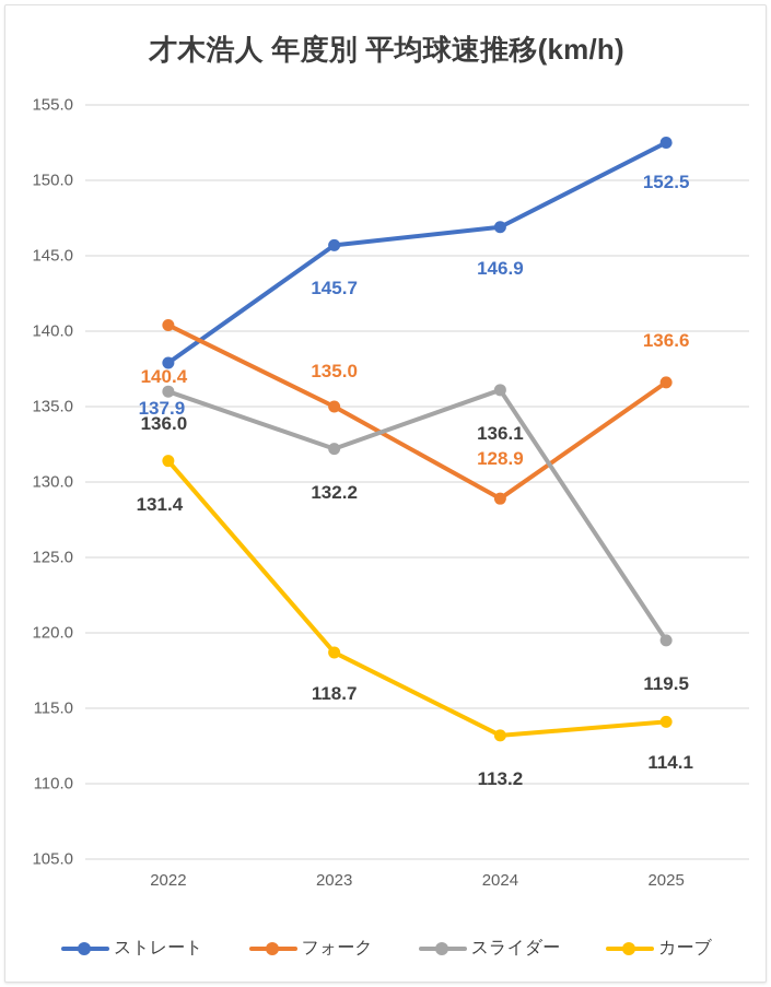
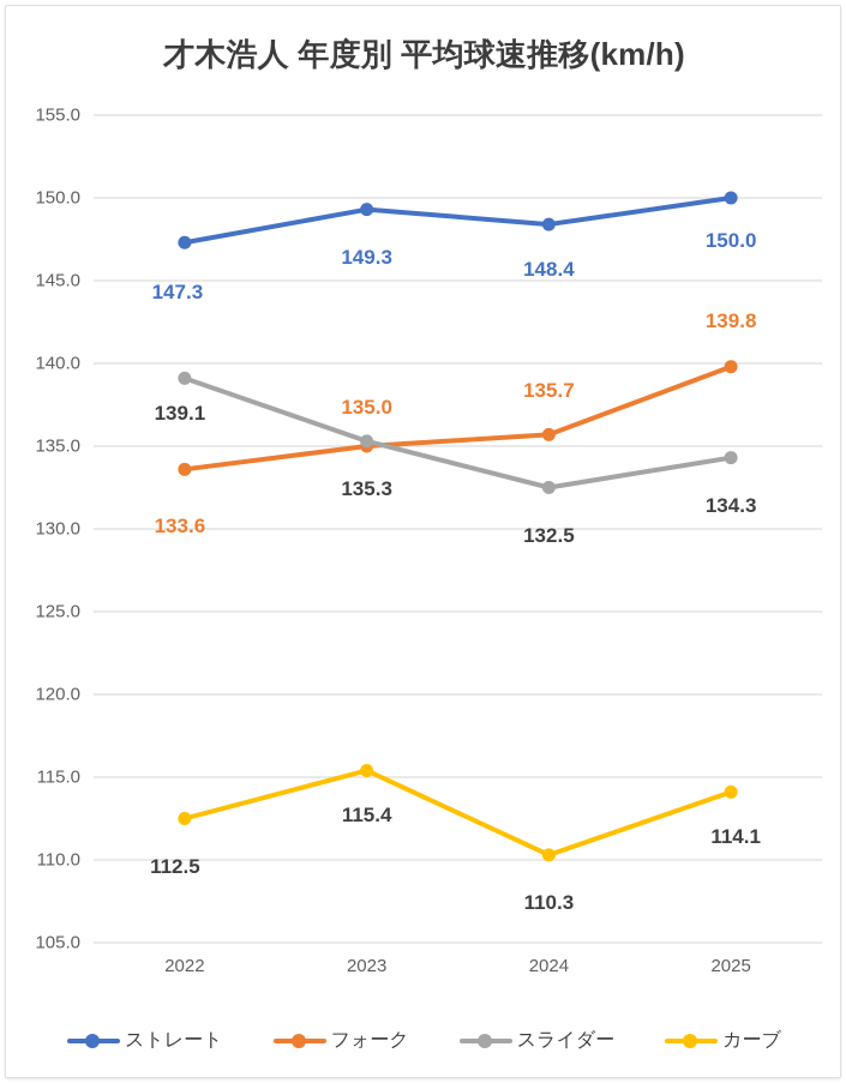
ストレート/2022: 137.9 -> 147.3
フォーク/2022: 140.4 -> 133.6
スライダー/2022: 136.0 -> 139.1
カーブ/2022: 131.4 -> 112.5
ストレート/2023: 145.7 -> 149.3
スライダー/2023: 132.2 -> 135.3
カーブ/2023: 118.7 -> 115.4
ストレート/2024: 146.9 -> 148.4
フォーク/2024: 128.9 -> 135.7
スライダー/2024: 136.1 -> 132.5
カーブ/2024: 113.2 -> 110.3
ストレート/2025: 152.5 -> 150.0
フォーク/2025: 136.6 -> 139.8
スライダー/2025: 119.5 -> 134.3
